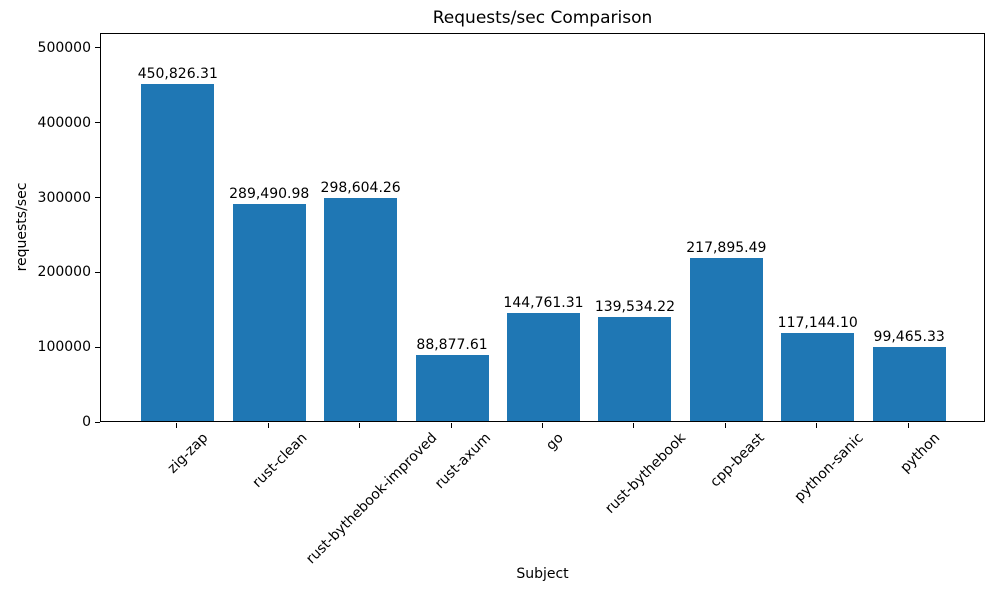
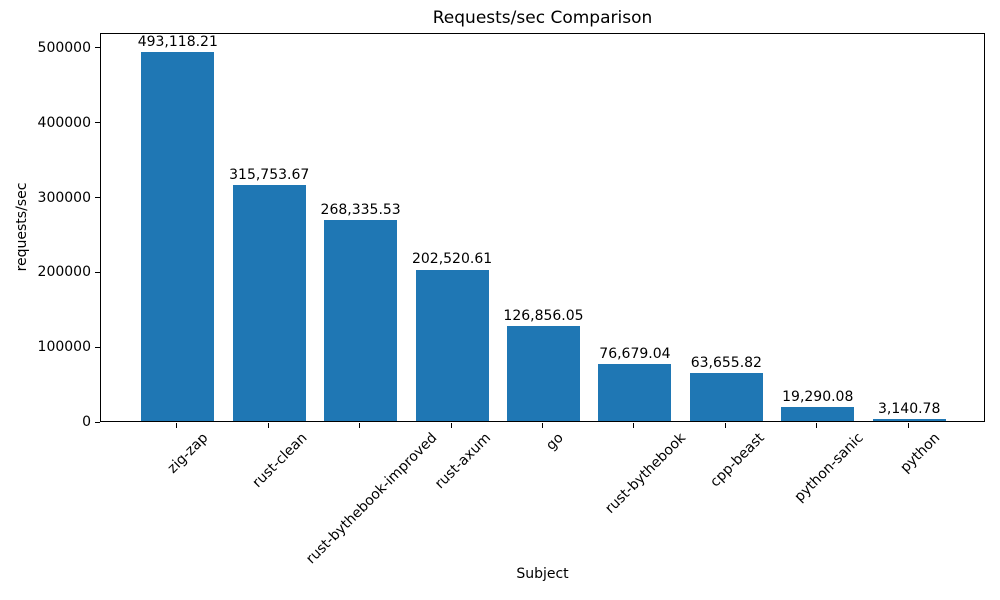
zig-zap: 450,826.31 -> 493,118.21
rust-clean: 289,490.98 -> 315,753.67
rust-bythebook-improved: 298,604.26 -> 268,335.53
rust-axum: 88,877.61 -> 202,520.61
go: 144,761.31 -> 126,856.05
rust-bythebook: 139,534.22 -> 76,679.04
cpp-beast: 217,895.49 -> 63,655.82
python-sanic: 117,144.10 -> 19,290.08
python: 99,465.33 -> 3,140.78
